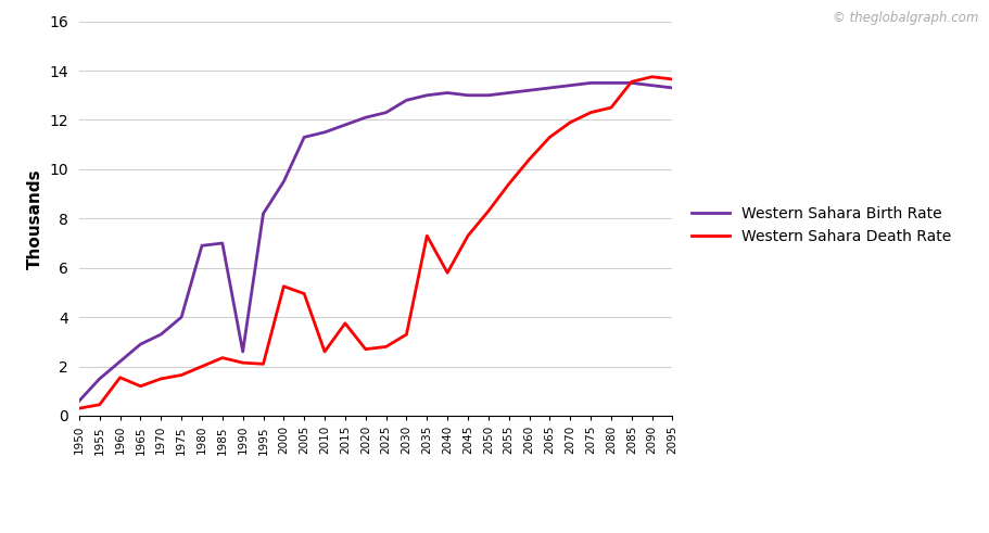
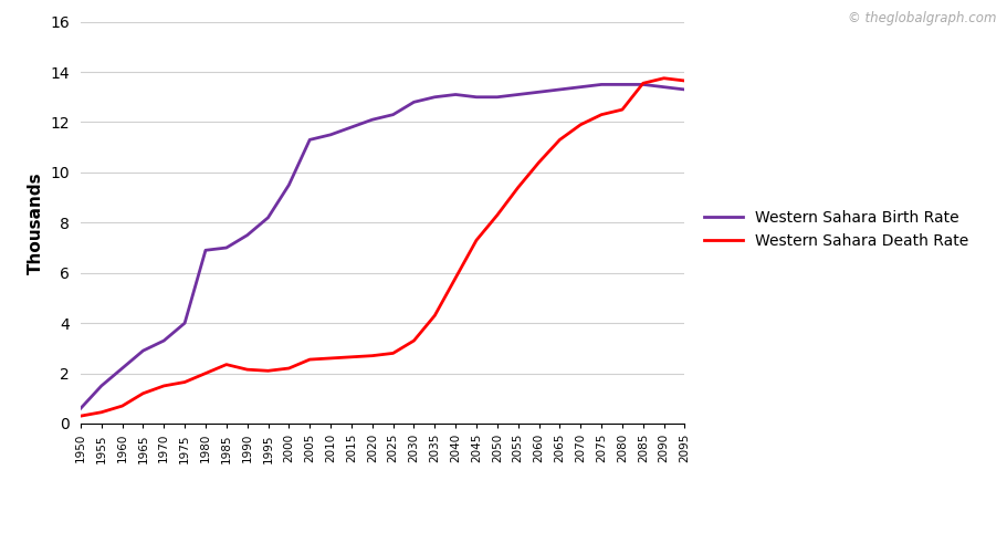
Western Sahara Death Rate/1960: 1.55 -> 0.70
Western Sahara Birth Rate/1990: 2.6 -> 7.5
Western Sahara Death Rate/2000: 5.25 -> 2.20
Western Sahara Death Rate/2005: 4.95 -> 2.55
Western Sahara Death Rate/2015: 3.75 -> 2.65
Western Sahara Death Rate/2035: 7.30 -> 4.30
